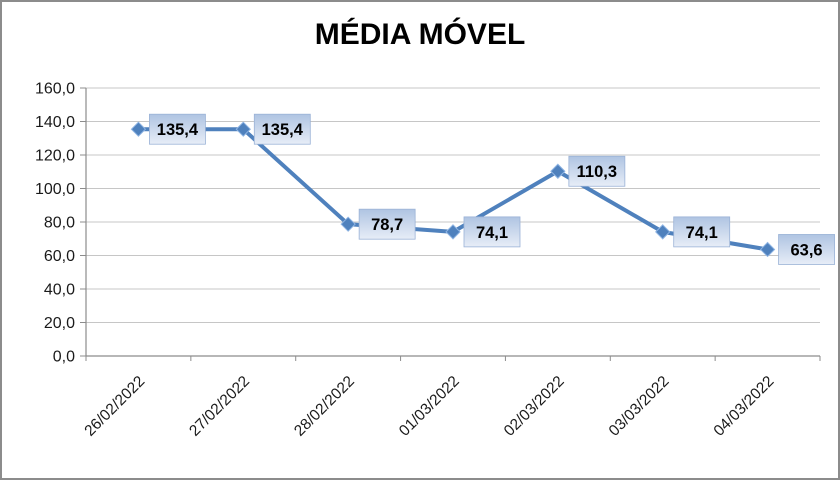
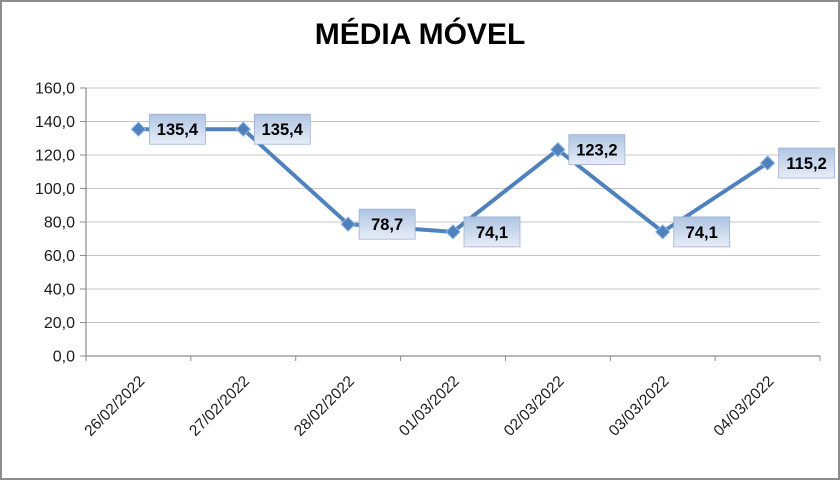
02/03/2022: 110,3 -> 123,2
04/03/2022: 63,6 -> 115,2
